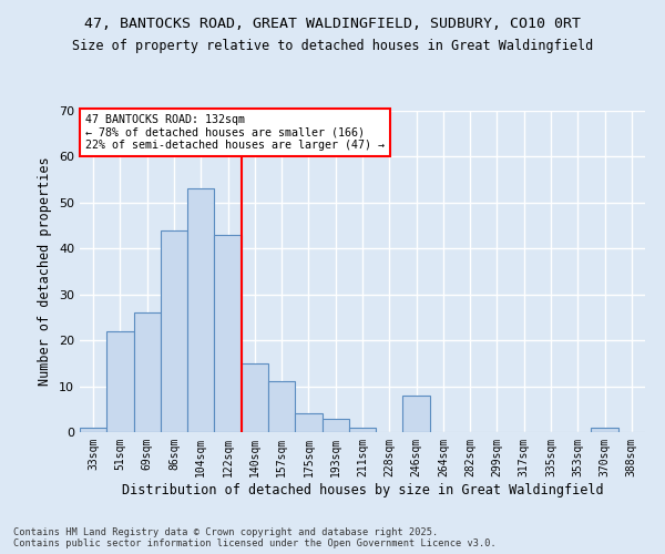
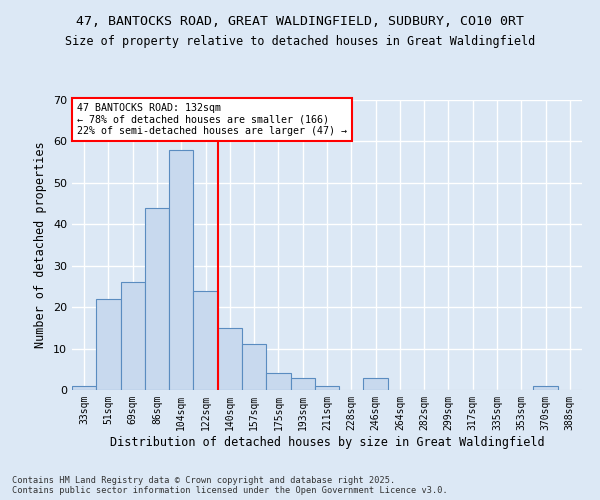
104sqm: 53 -> 58
122sqm: 43 -> 24
246sqm: 8 -> 3
